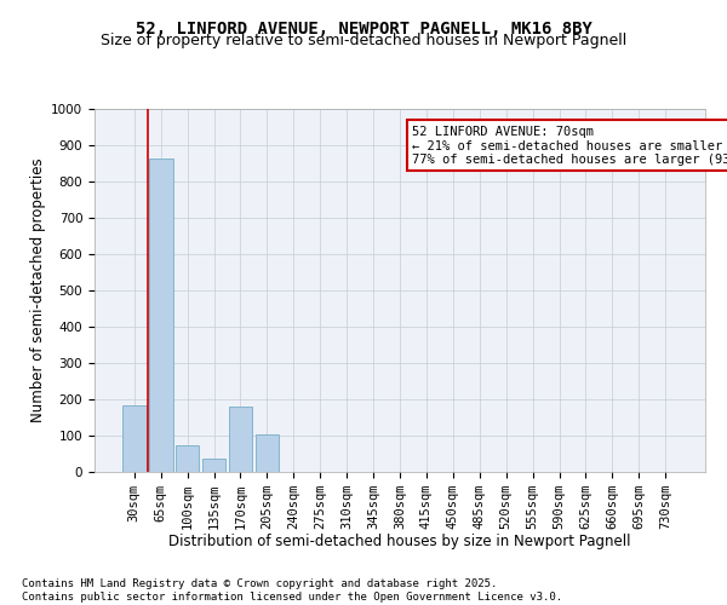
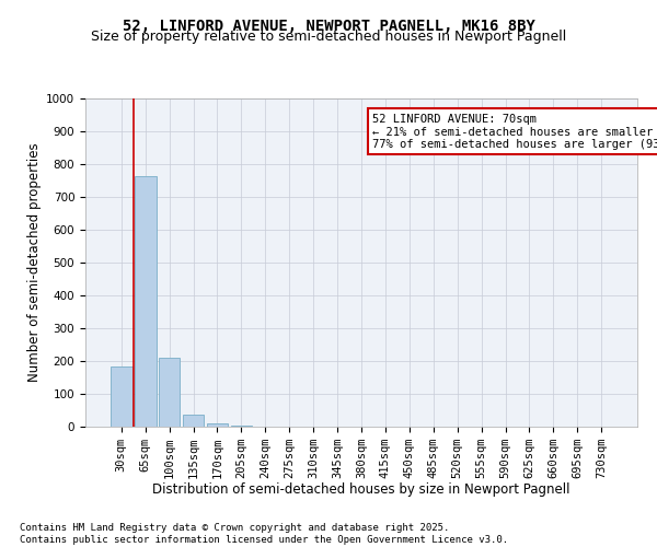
65sqm: 865 -> 765
100sqm: 75 -> 210
170sqm: 180 -> 10
205sqm: 105 -> 3
